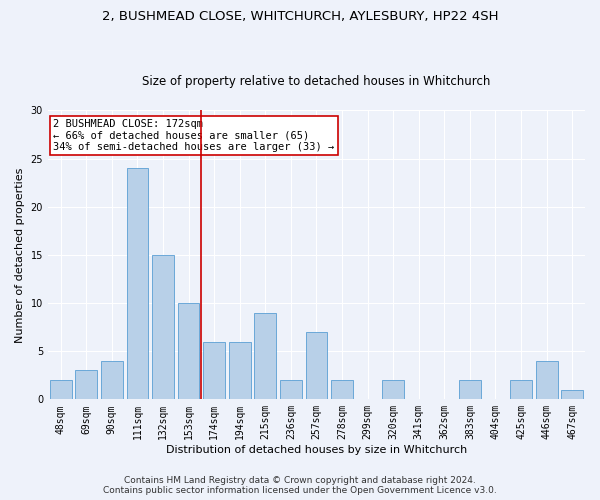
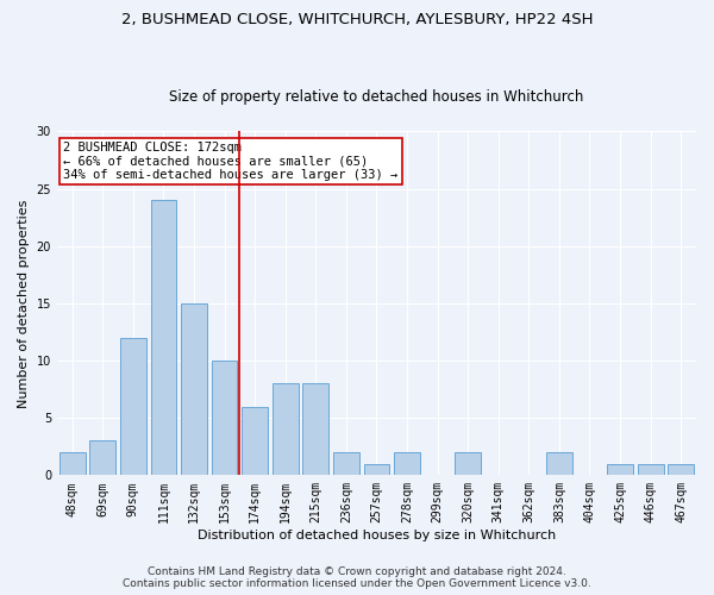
90sqm: 4 -> 12
194sqm: 6 -> 8
215sqm: 9 -> 8
257sqm: 7 -> 1
425sqm: 2 -> 1
446sqm: 4 -> 1
